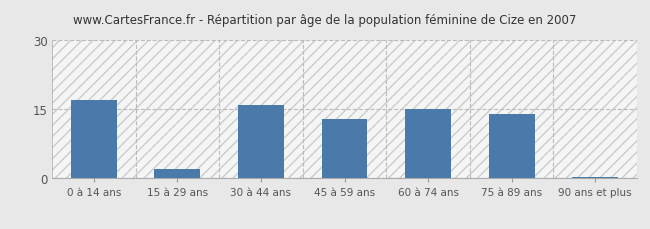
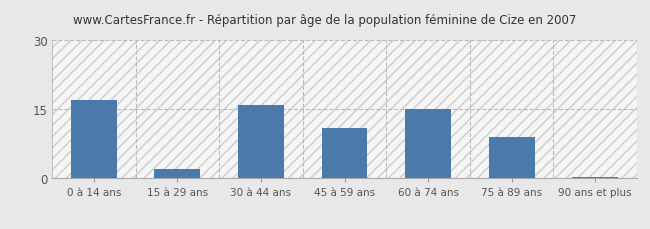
45 à 59 ans: 13.0 -> 11.0
75 à 89 ans: 14.0 -> 9.0
